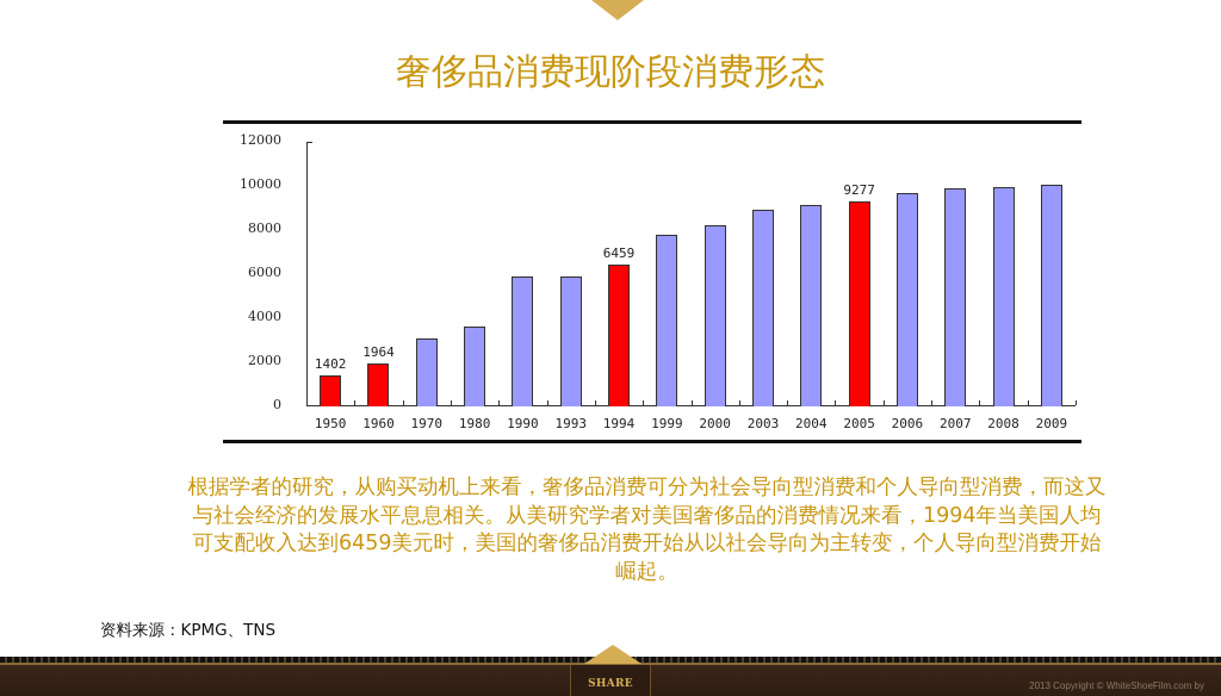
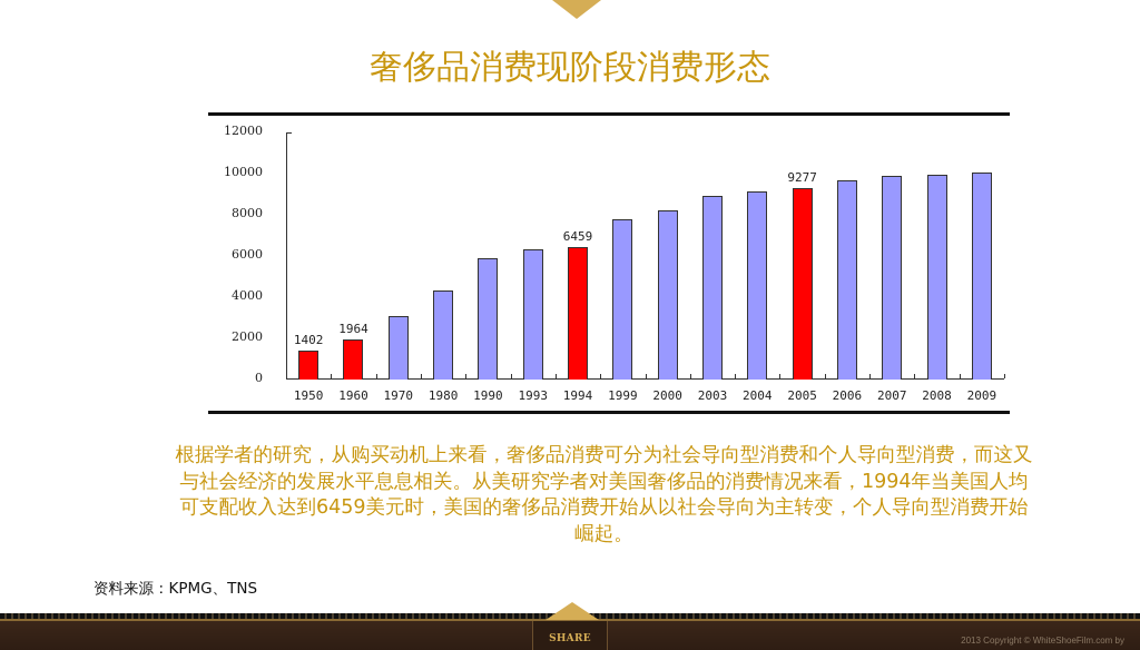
1980: 3600 -> 4300
1993: 5900 -> 6300
